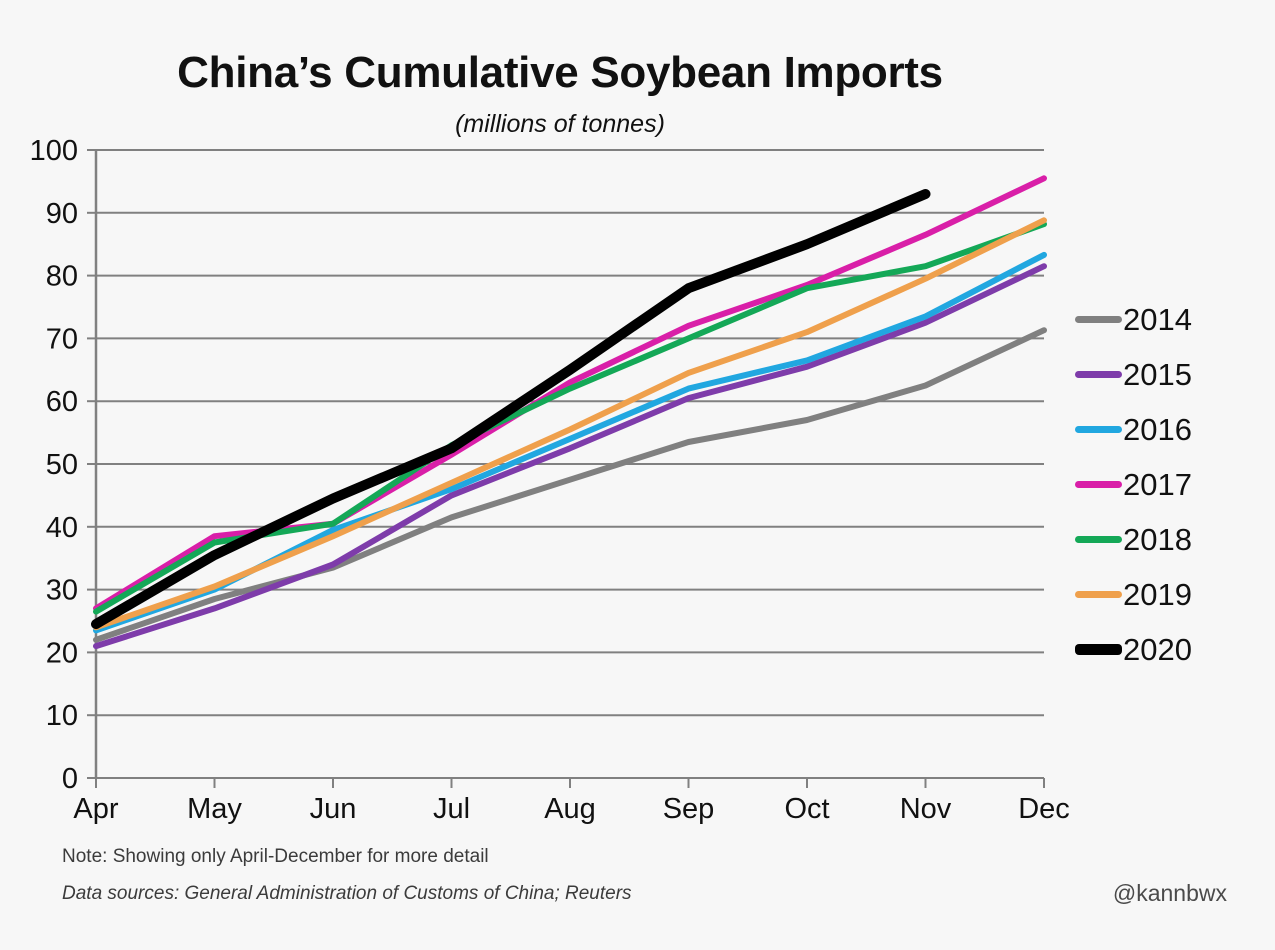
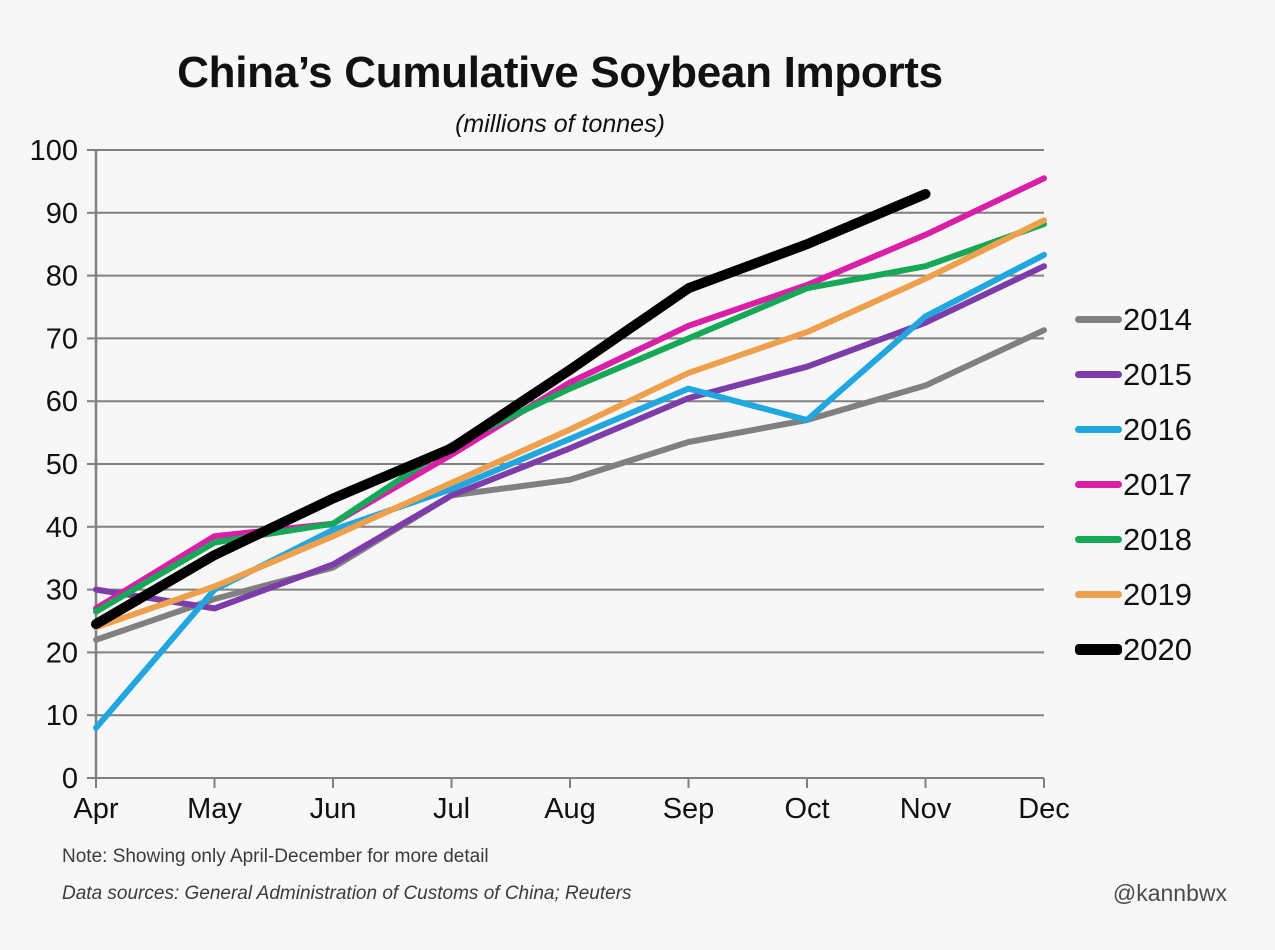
2015/Apr: 21 -> 30
2016/Apr: 24 -> 8
2014/Jul: 42 -> 45
2016/Oct: 66 -> 57
